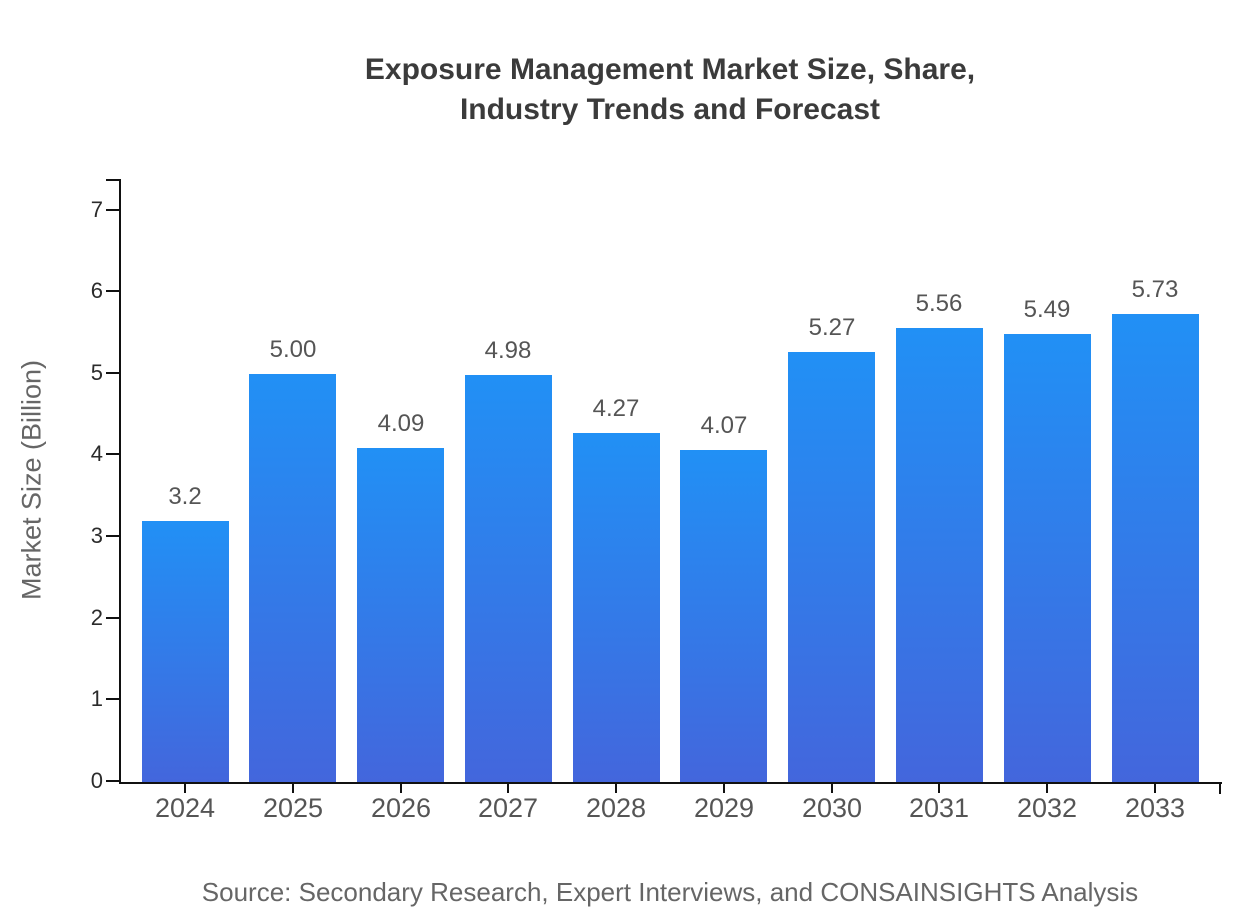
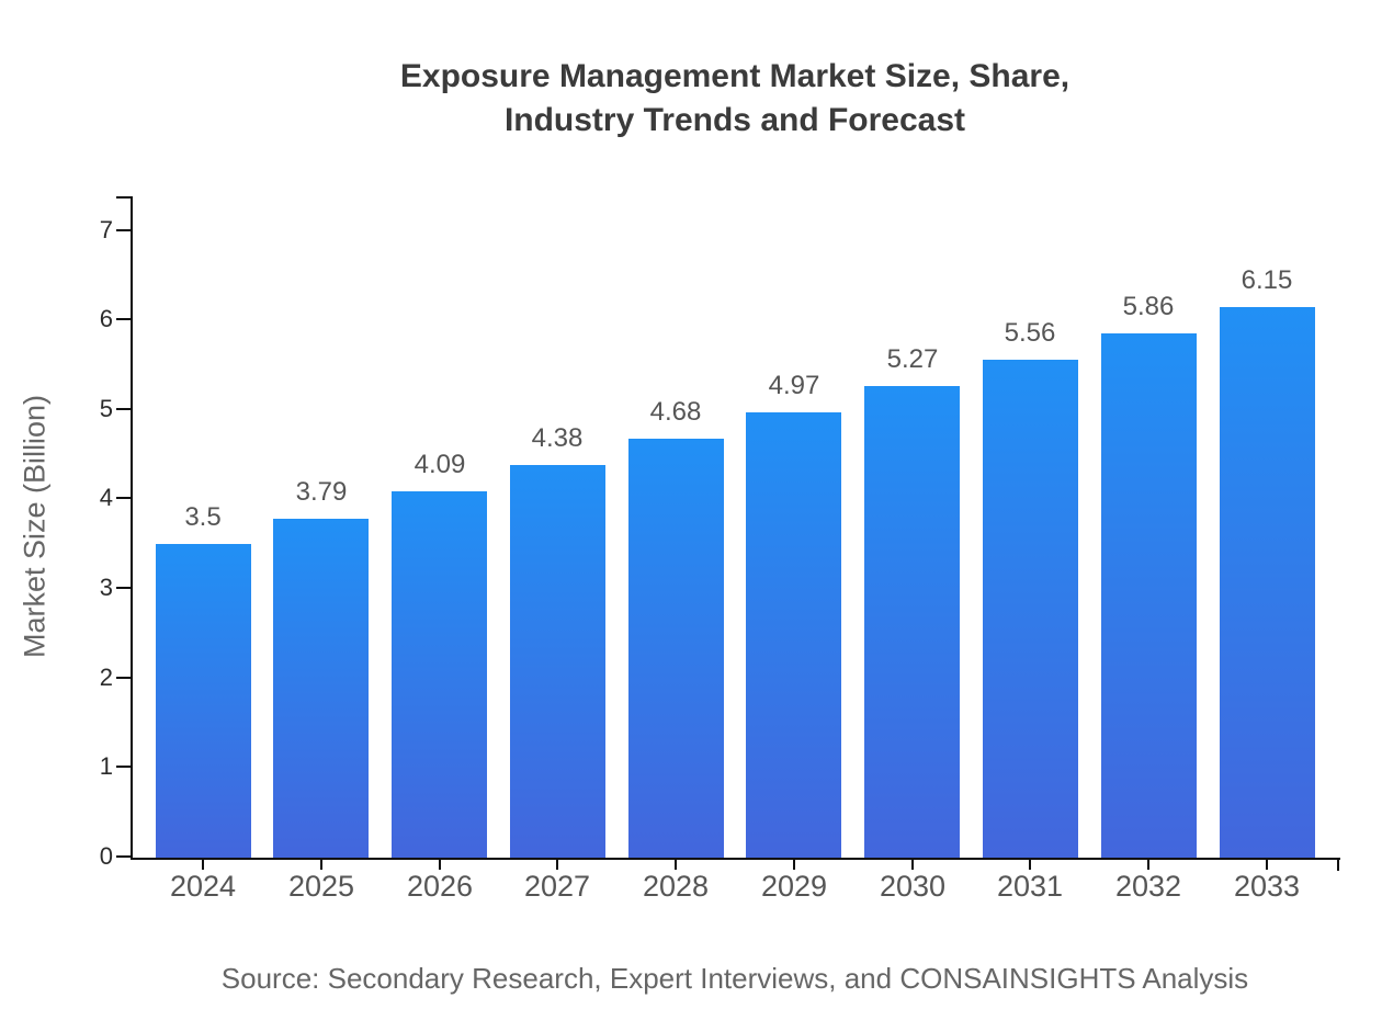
2024: 3.2 -> 3.5
2025: 5.00 -> 3.79
2027: 4.98 -> 4.38
2028: 4.27 -> 4.68
2029: 4.07 -> 4.97
2032: 5.49 -> 5.86
2033: 5.73 -> 6.15
